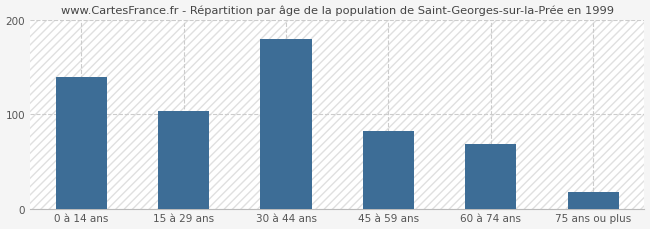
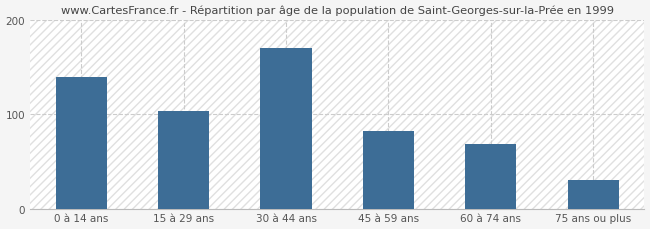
30 à 44 ans: 180 -> 170
75 ans ou plus: 18 -> 30
